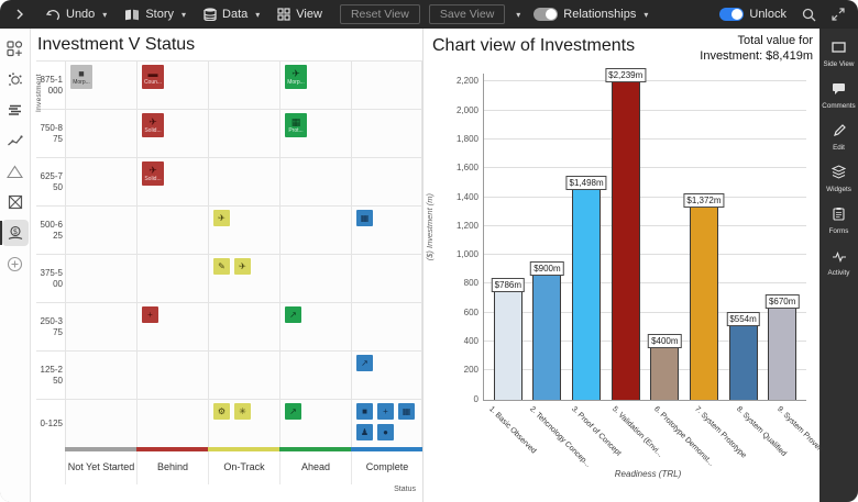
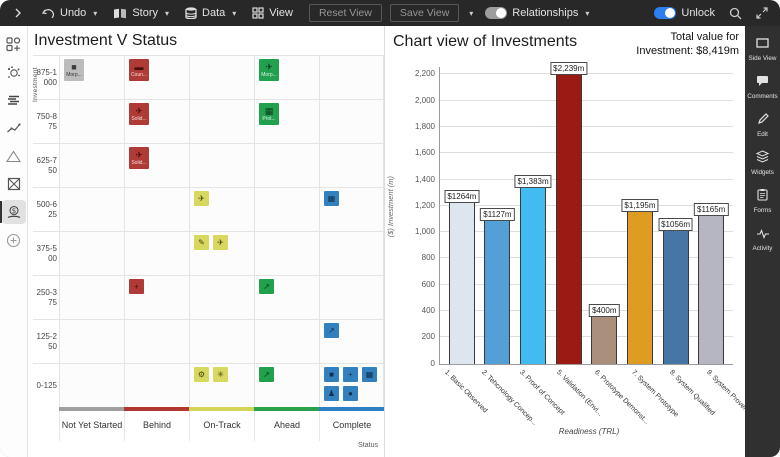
1. Basic Observed: $786m -> $1264m
2. Tehcnology Concep...: $900m -> $1127m
3. Proof of Concept: $1,498m -> $1,383m
7. System Prototype: $1,372m -> $1,195m
8. System Qualified: $554m -> $1056m
9. System Proven: $670m -> $1165m
